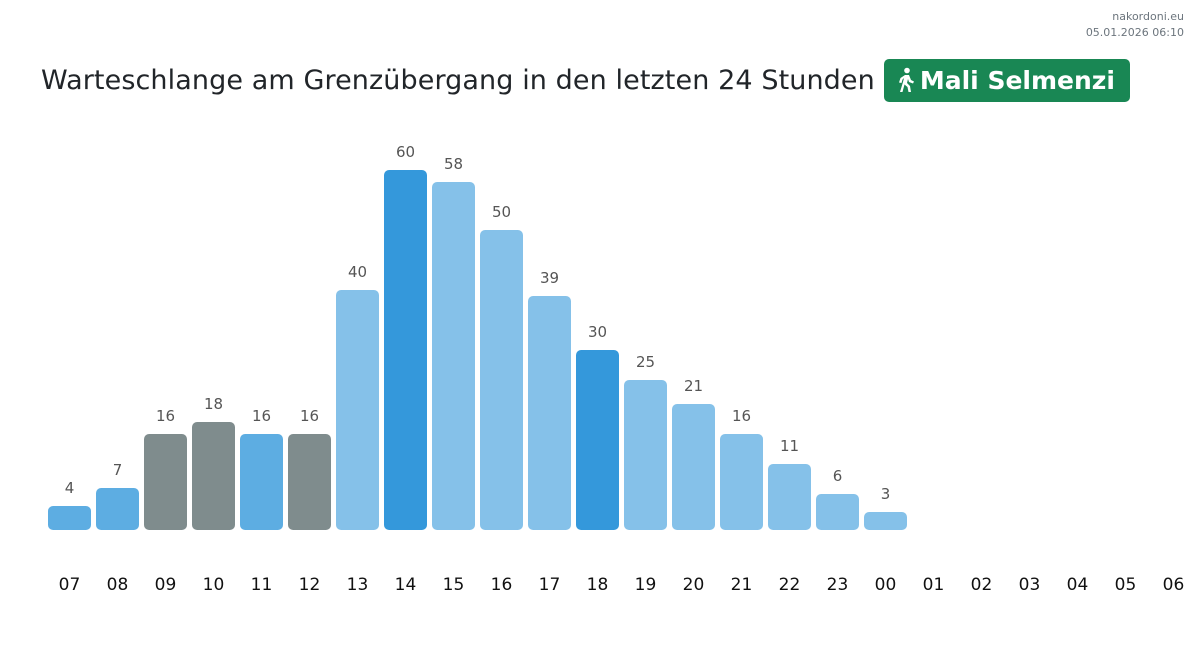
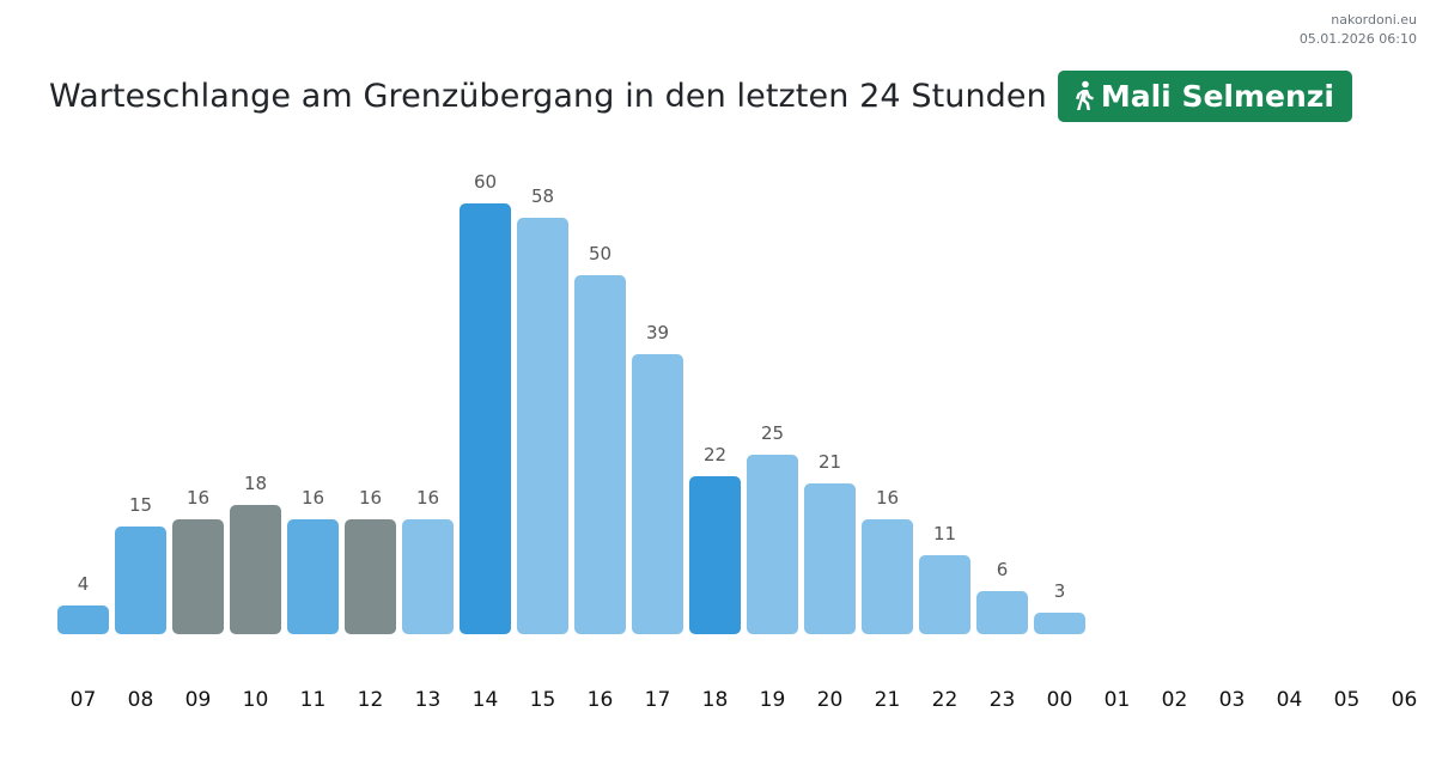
08: 7 -> 15
13: 40 -> 16
18: 30 -> 22
